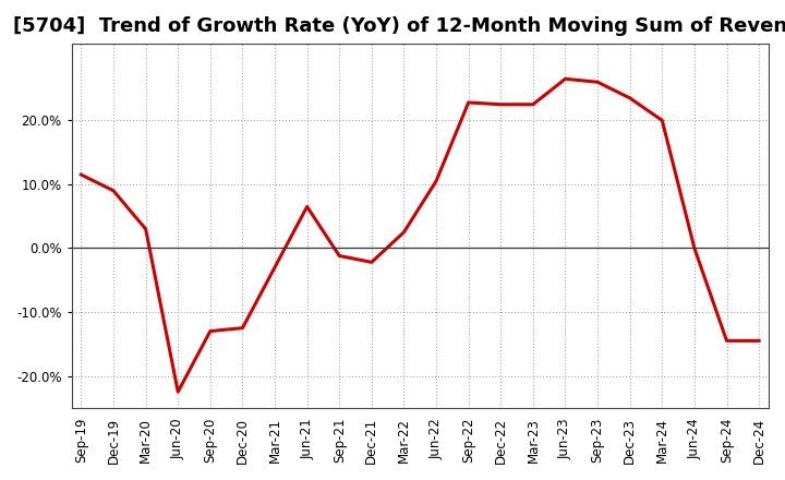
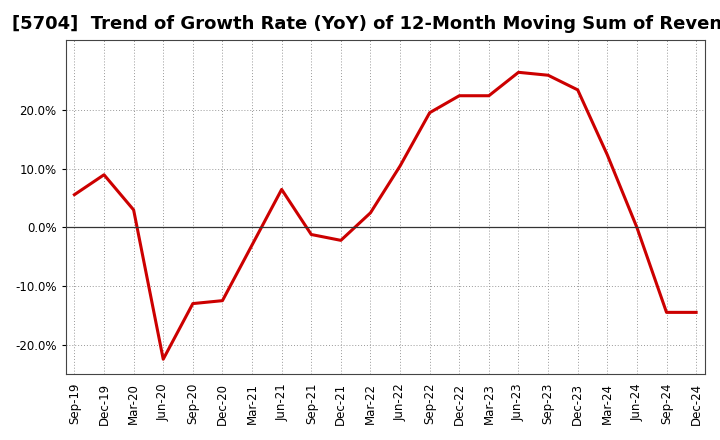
Sep-19: 11.5% -> 5.6%
Sep-22: 22.8% -> 19.6%
Mar-24: 20.0% -> 12.4%
